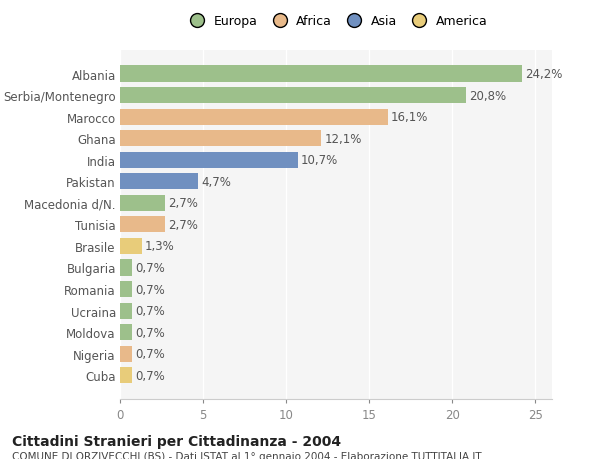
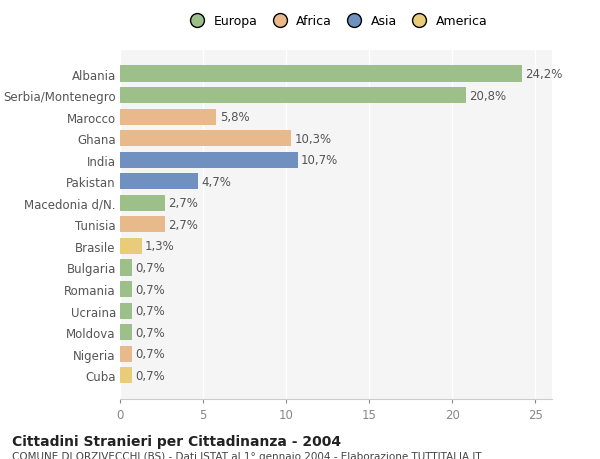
Marocco: 16,1% -> 5,8%
Ghana: 12,1% -> 10,3%
